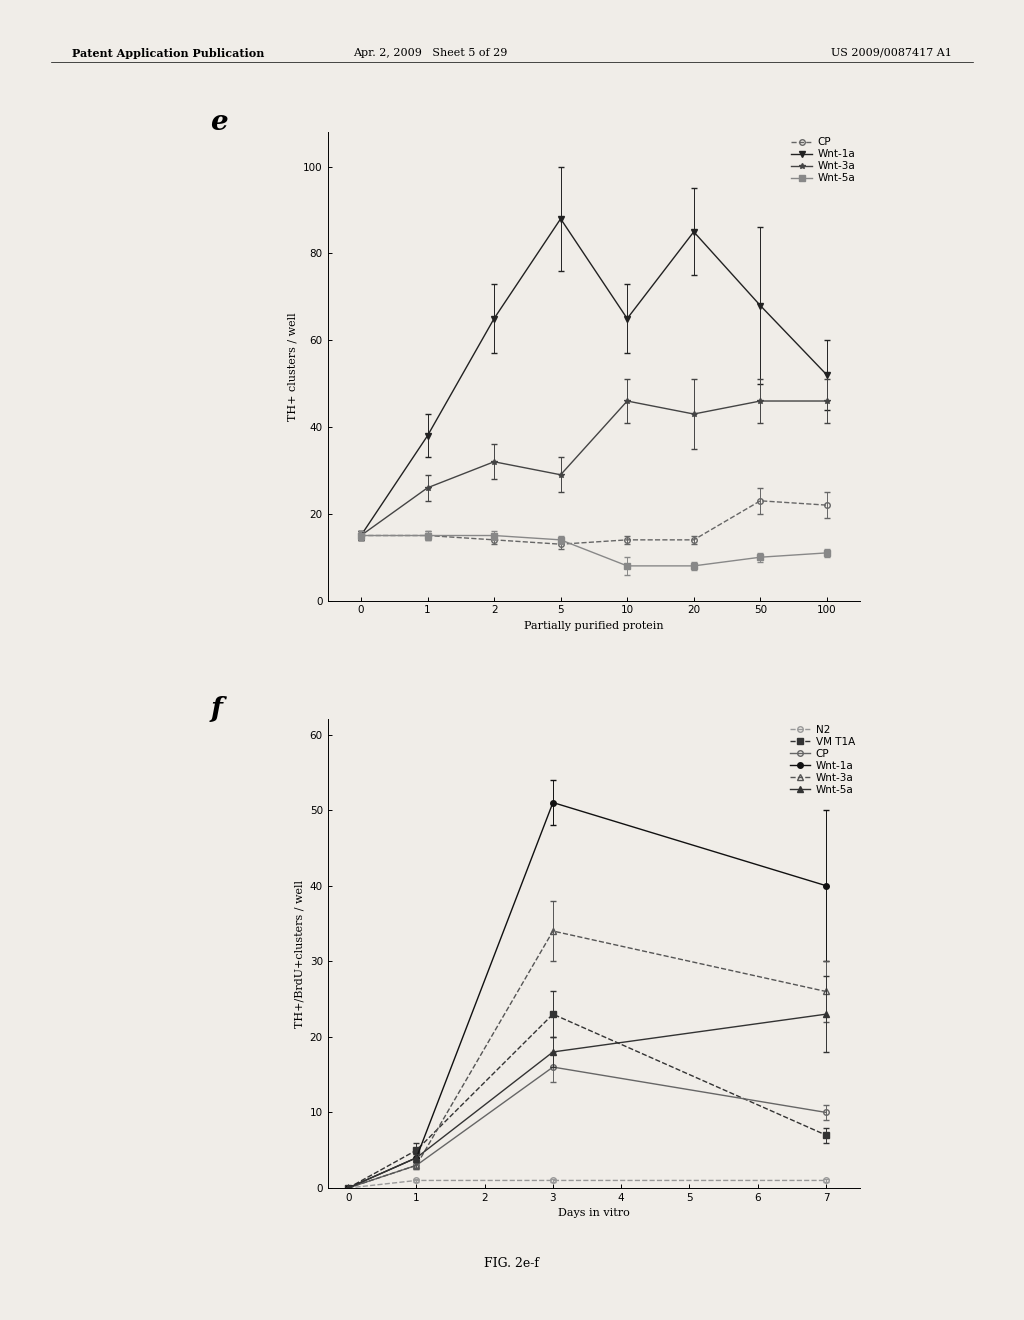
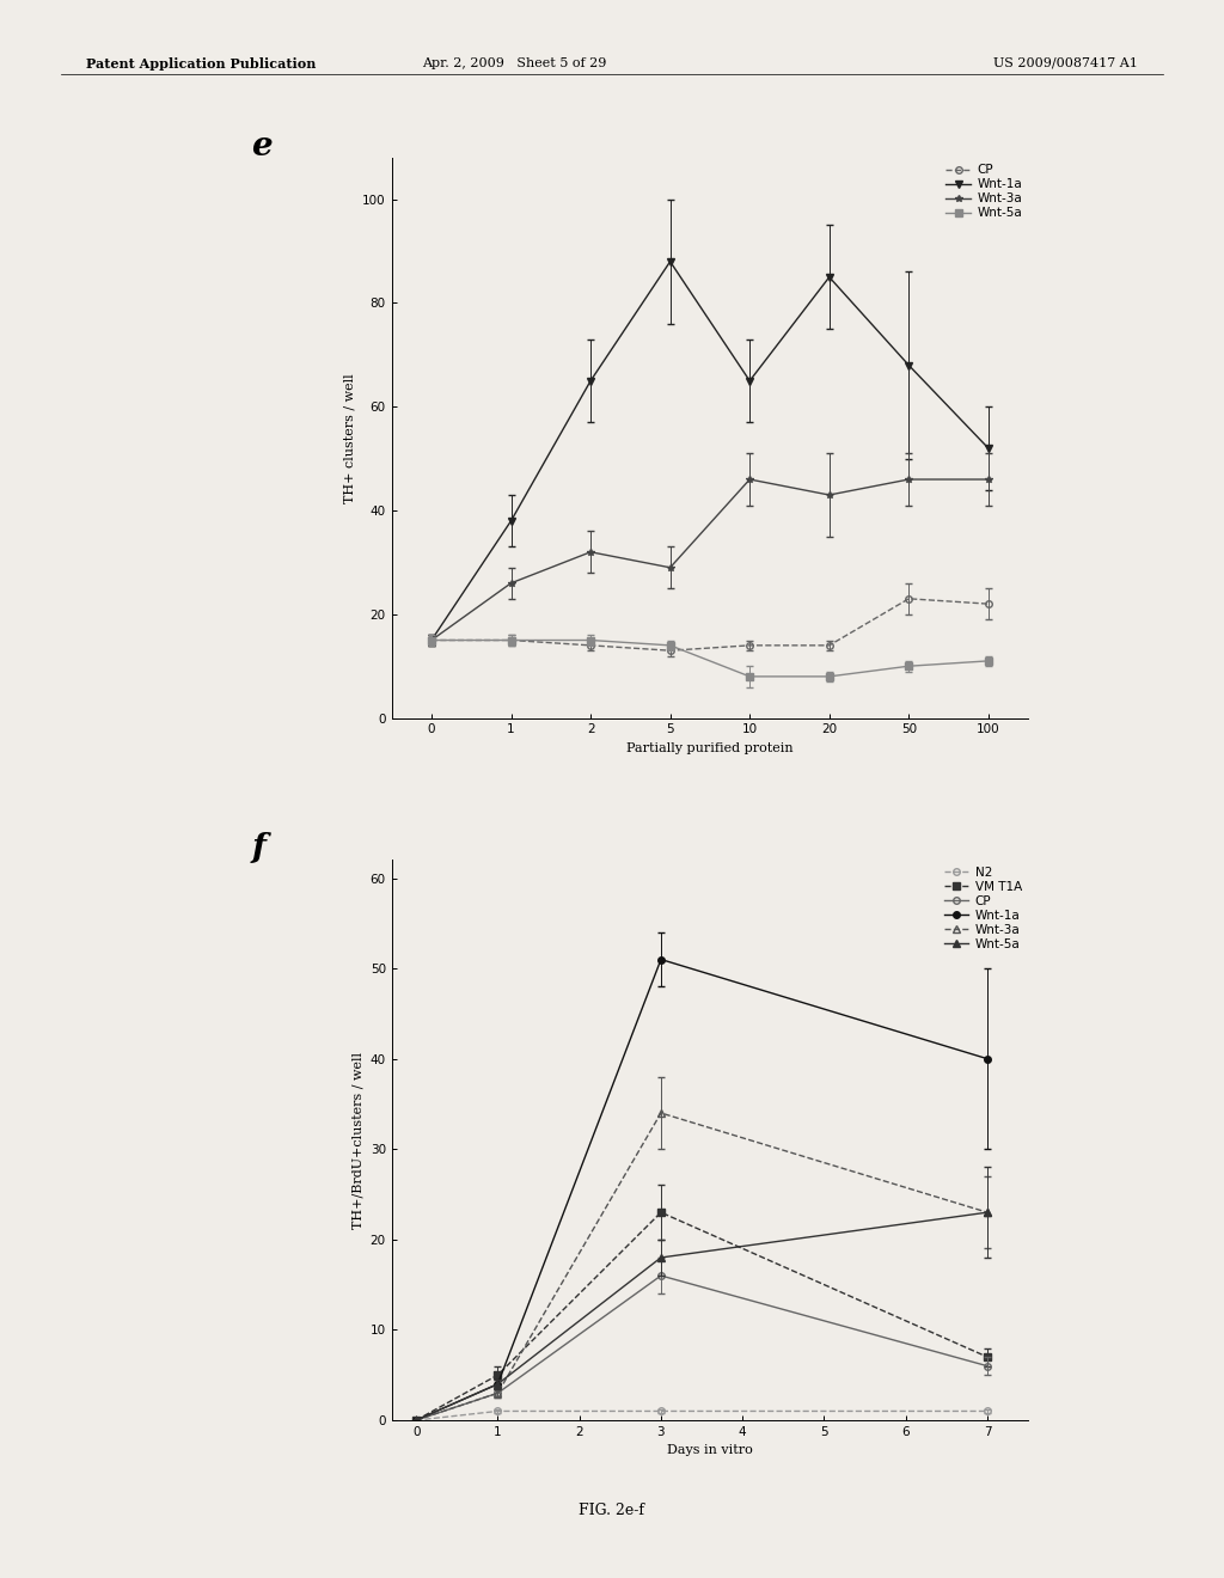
CP/7: 10 -> 6
Wnt-3a/7: 26 -> 23
